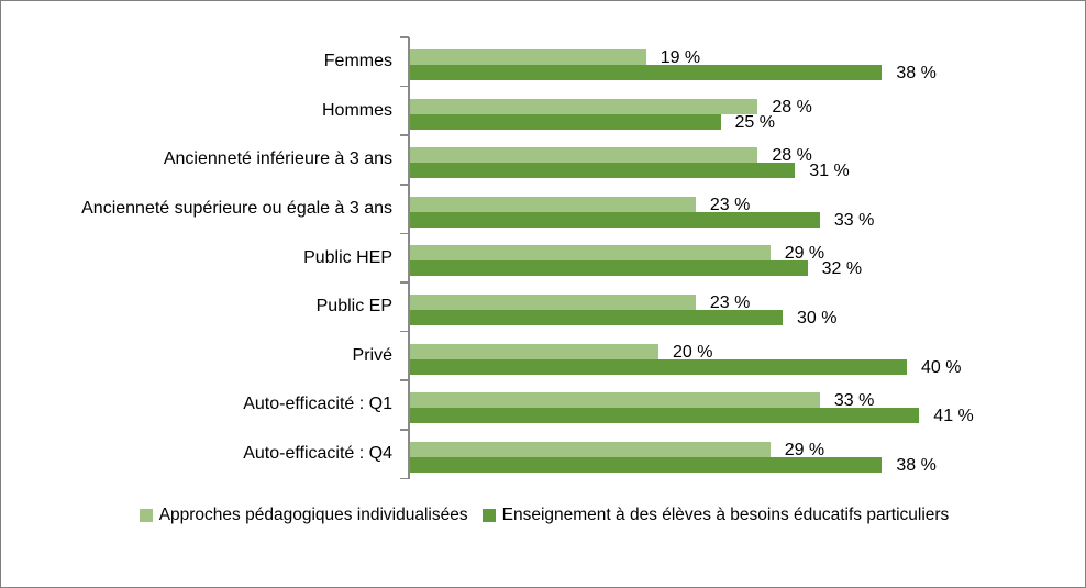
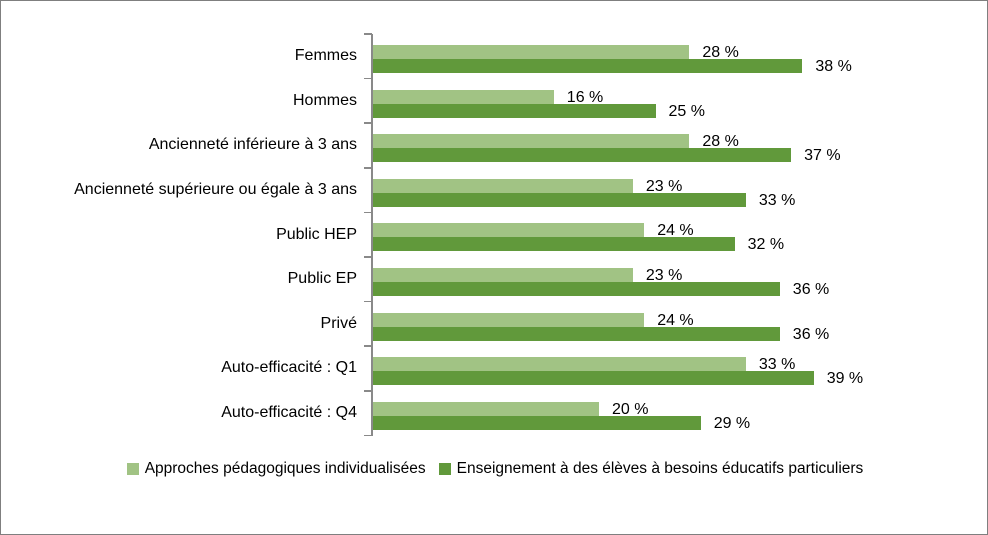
Approches pédagogiques individualisées/Femmes: 19 -> 28
Approches pédagogiques individualisées/Hommes: 28 -> 16
Enseignement à des élèves à besoins éducatifs particuliers/Ancienneté inférieure à 3 ans: 31 -> 37
Approches pédagogiques individualisées/Public HEP: 29 -> 24
Enseignement à des élèves à besoins éducatifs particuliers/Public EP: 30 -> 36
Approches pédagogiques individualisées/Privé: 20 -> 24
Enseignement à des élèves à besoins éducatifs particuliers/Privé: 40 -> 36
Enseignement à des élèves à besoins éducatifs particuliers/Auto-efficacité : Q1: 41 -> 39
Approches pédagogiques individualisées/Auto-efficacité : Q4: 29 -> 20
Enseignement à des élèves à besoins éducatifs particuliers/Auto-efficacité : Q4: 38 -> 29
